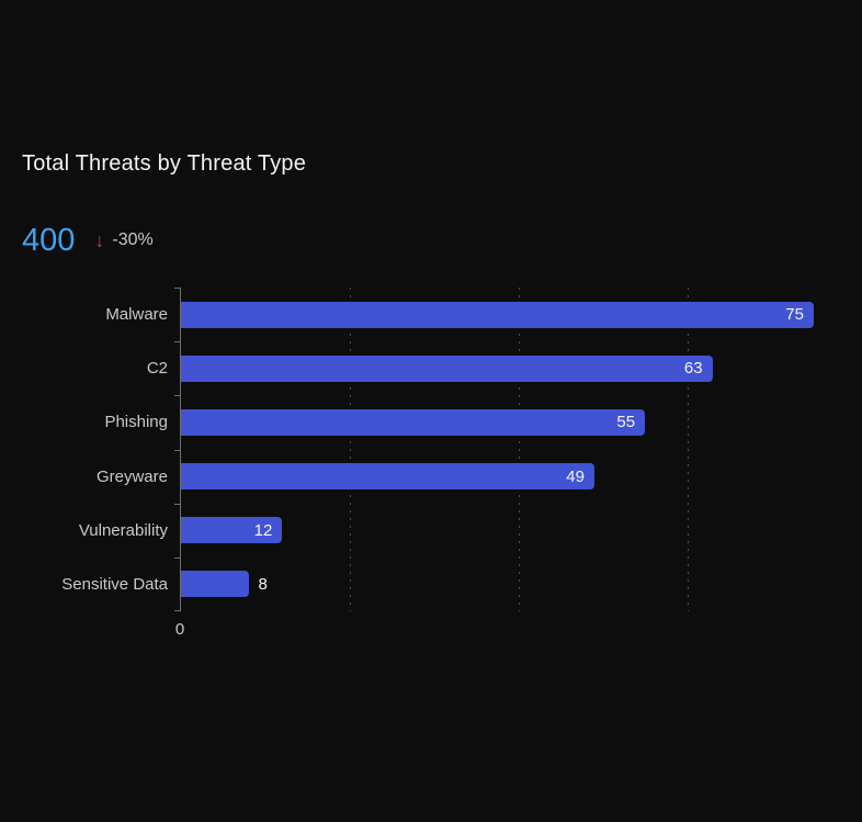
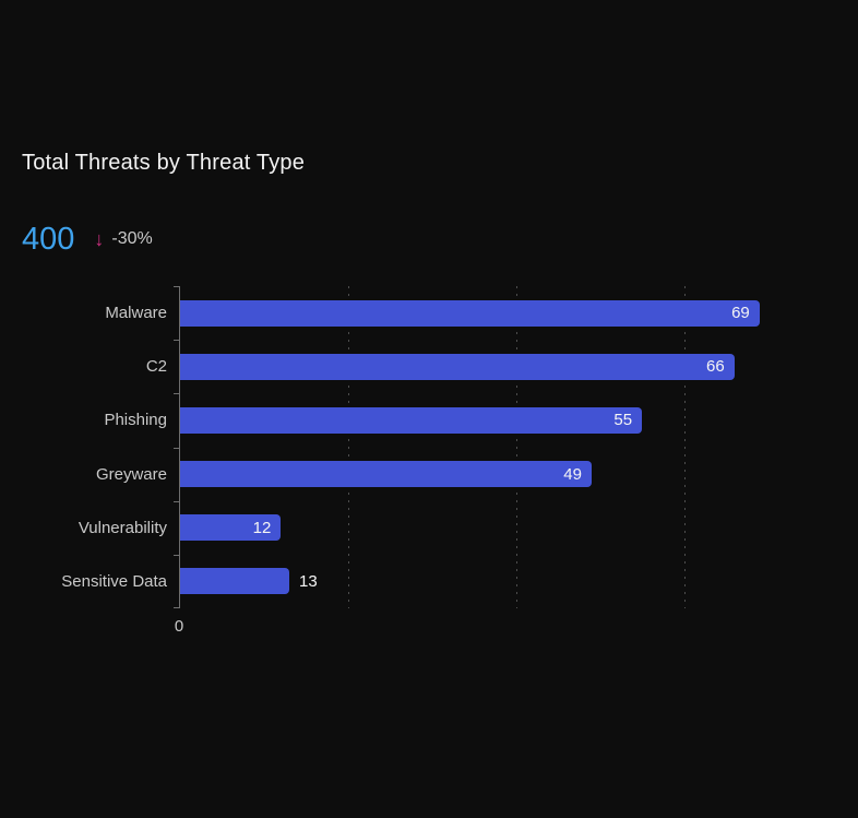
Malware: 75 -> 69
C2: 63 -> 66
Sensitive Data: 8 -> 13
